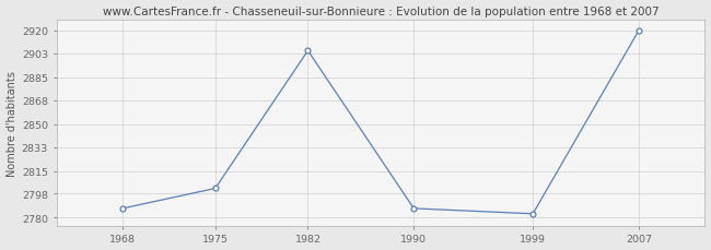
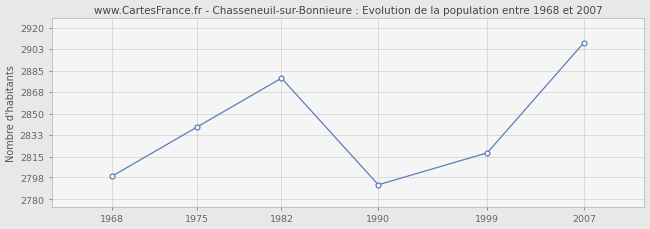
1968: 2787 -> 2799
1975: 2802 -> 2839
1982: 2905 -> 2879
1990: 2787 -> 2792
1999: 2783 -> 2818
2007: 2920 -> 2908
